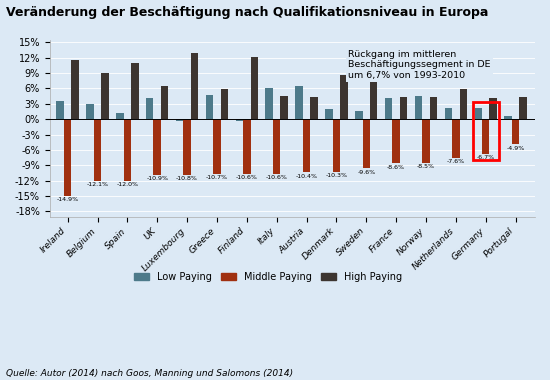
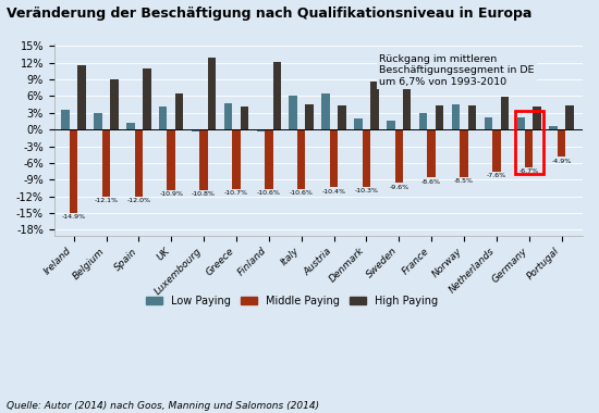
High Paying/Greece: 5.9% -> 4.2%
Low Paying/France: 4.1% -> 3.0%
